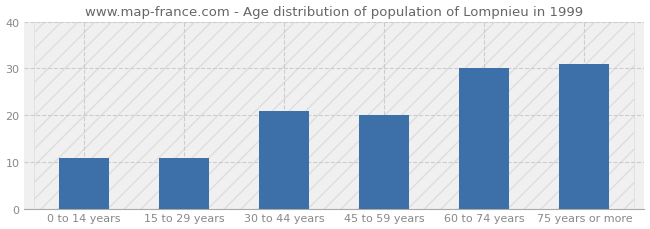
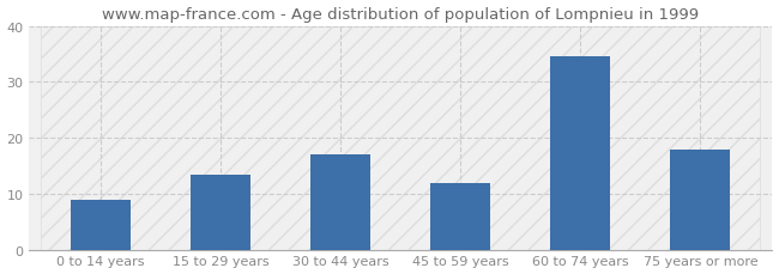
0 to 14 years: 11.0 -> 9.0
15 to 29 years: 11.0 -> 13.5
30 to 44 years: 21.0 -> 17.0
45 to 59 years: 20.0 -> 12.0
60 to 74 years: 30.0 -> 34.5
75 years or more: 31.0 -> 18.0
